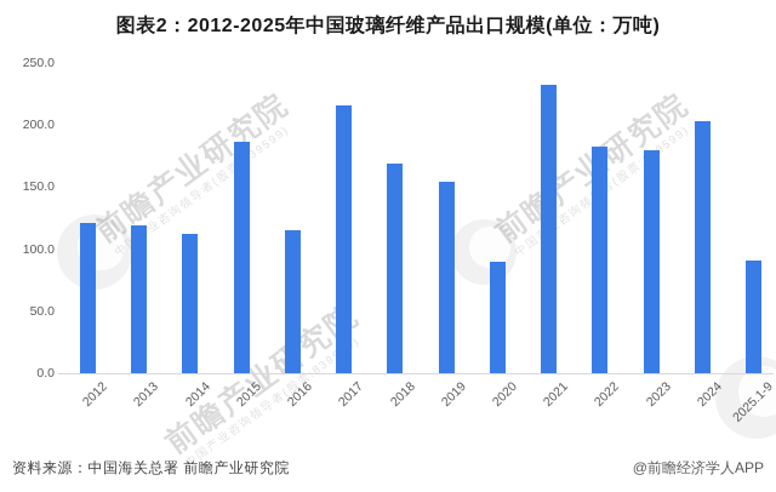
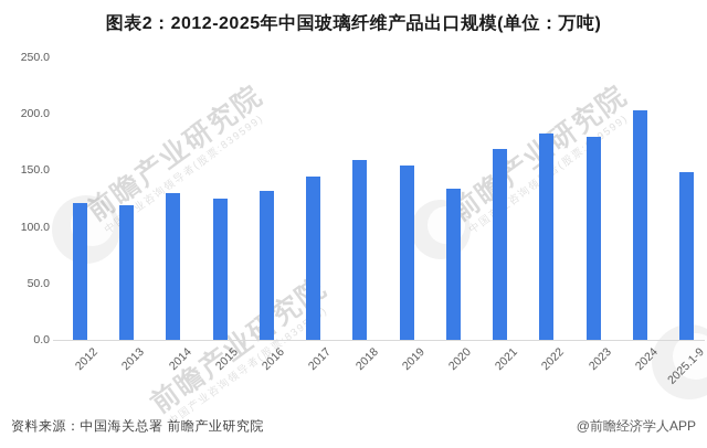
2014: 112 -> 130
2015: 187 -> 125
2016: 115 -> 132
2017: 216 -> 145
2018: 169 -> 159
2020: 90 -> 134
2021: 232 -> 169
2025.1-9: 91 -> 148
